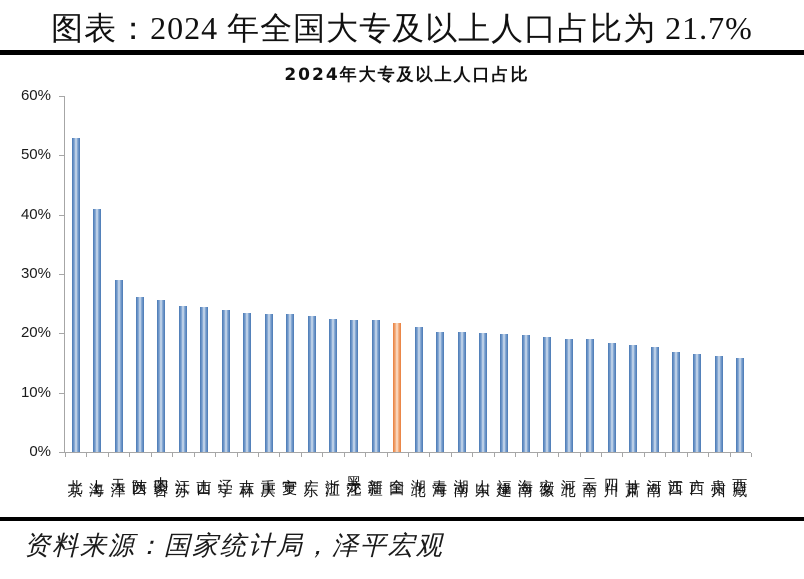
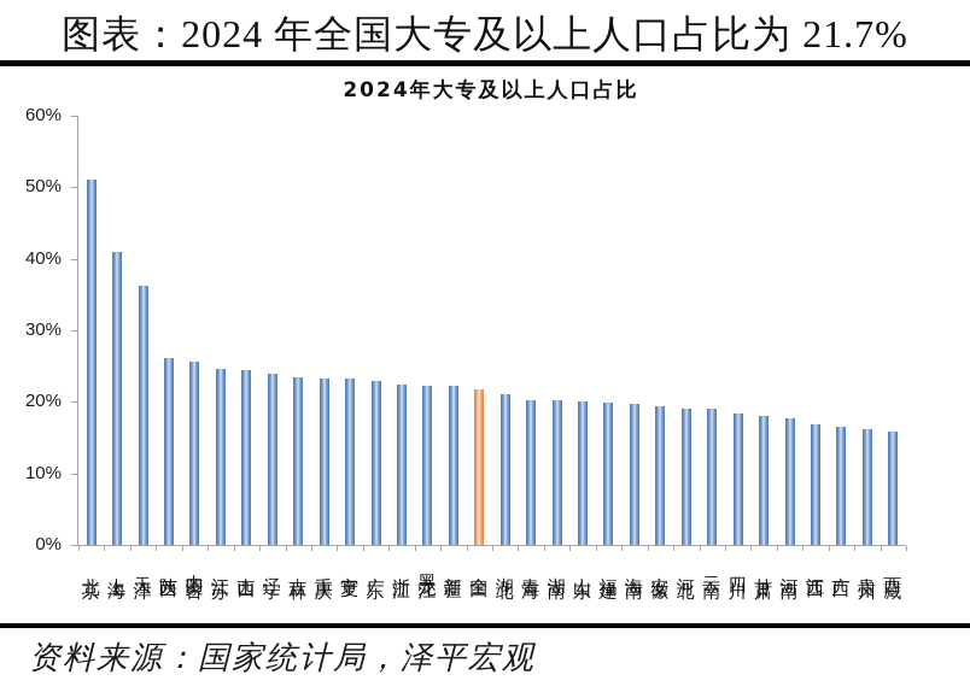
北京: 53% -> 51%
天津: 29% -> 36%
